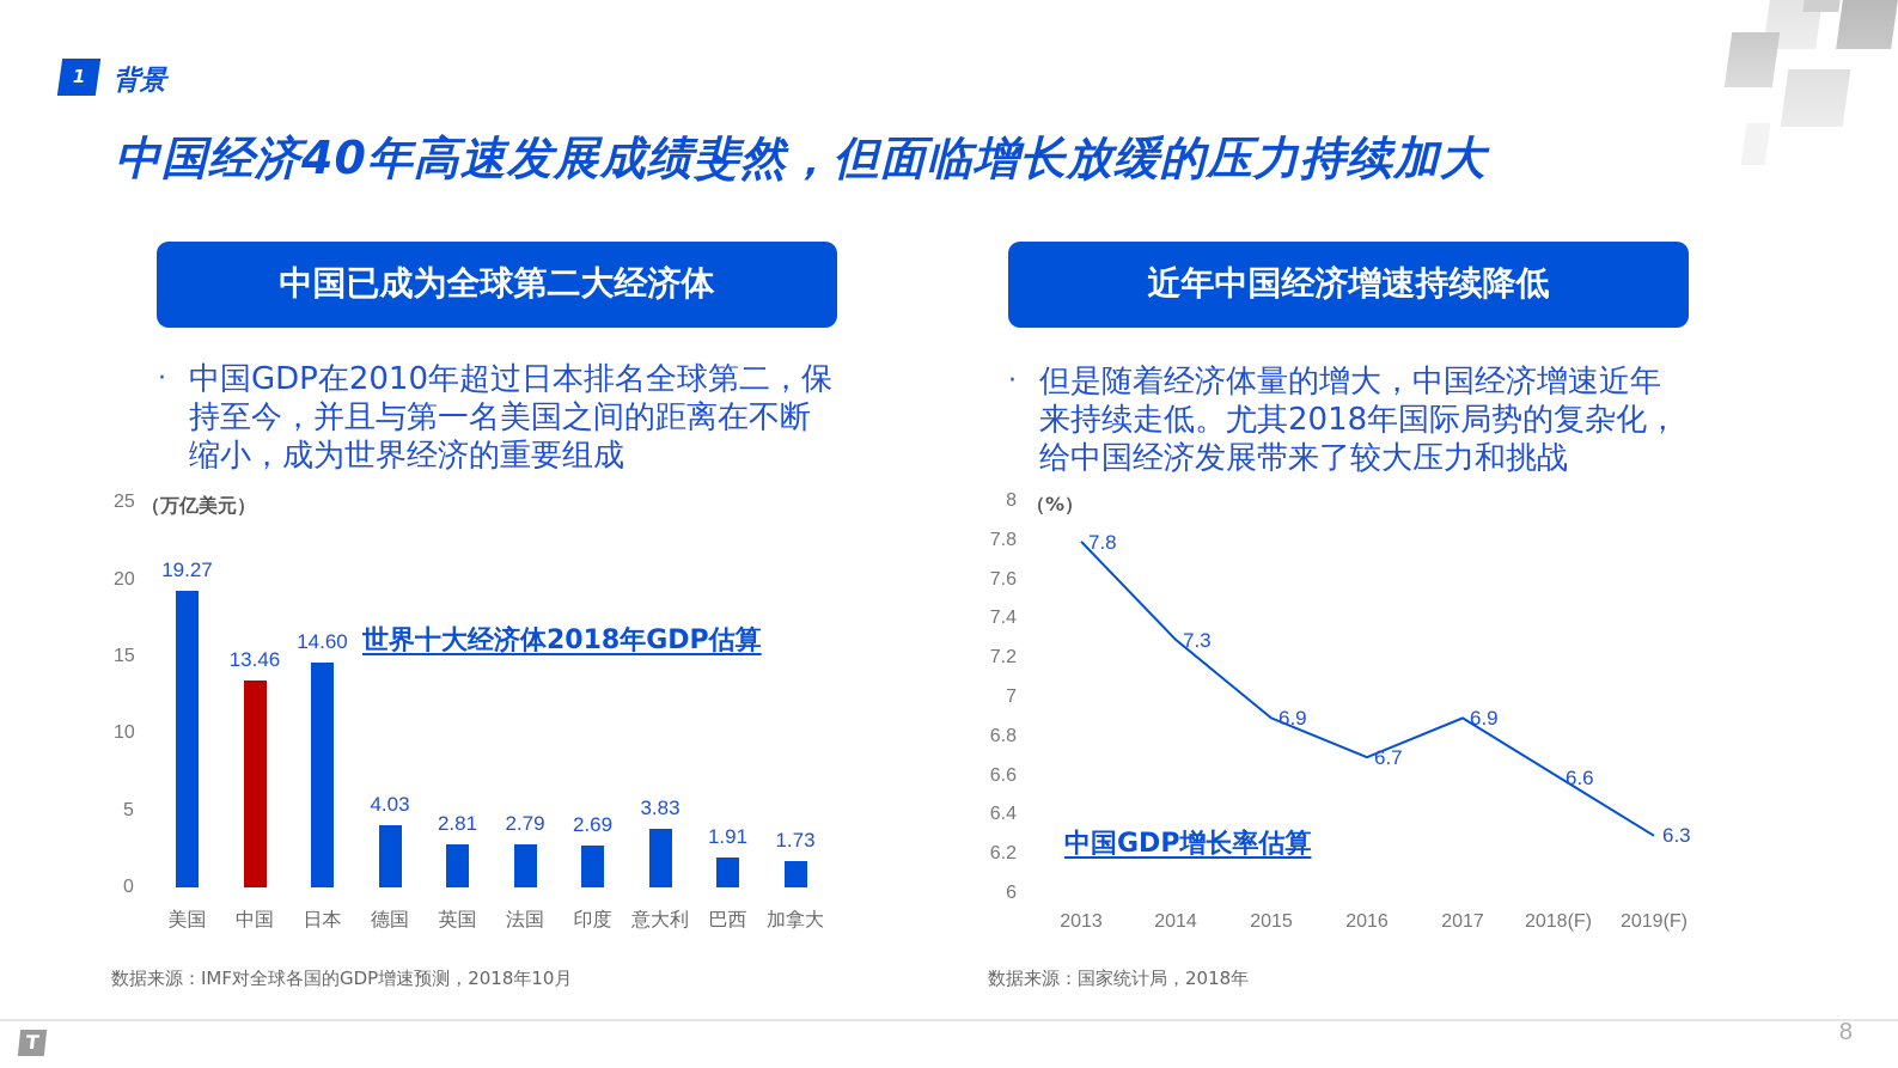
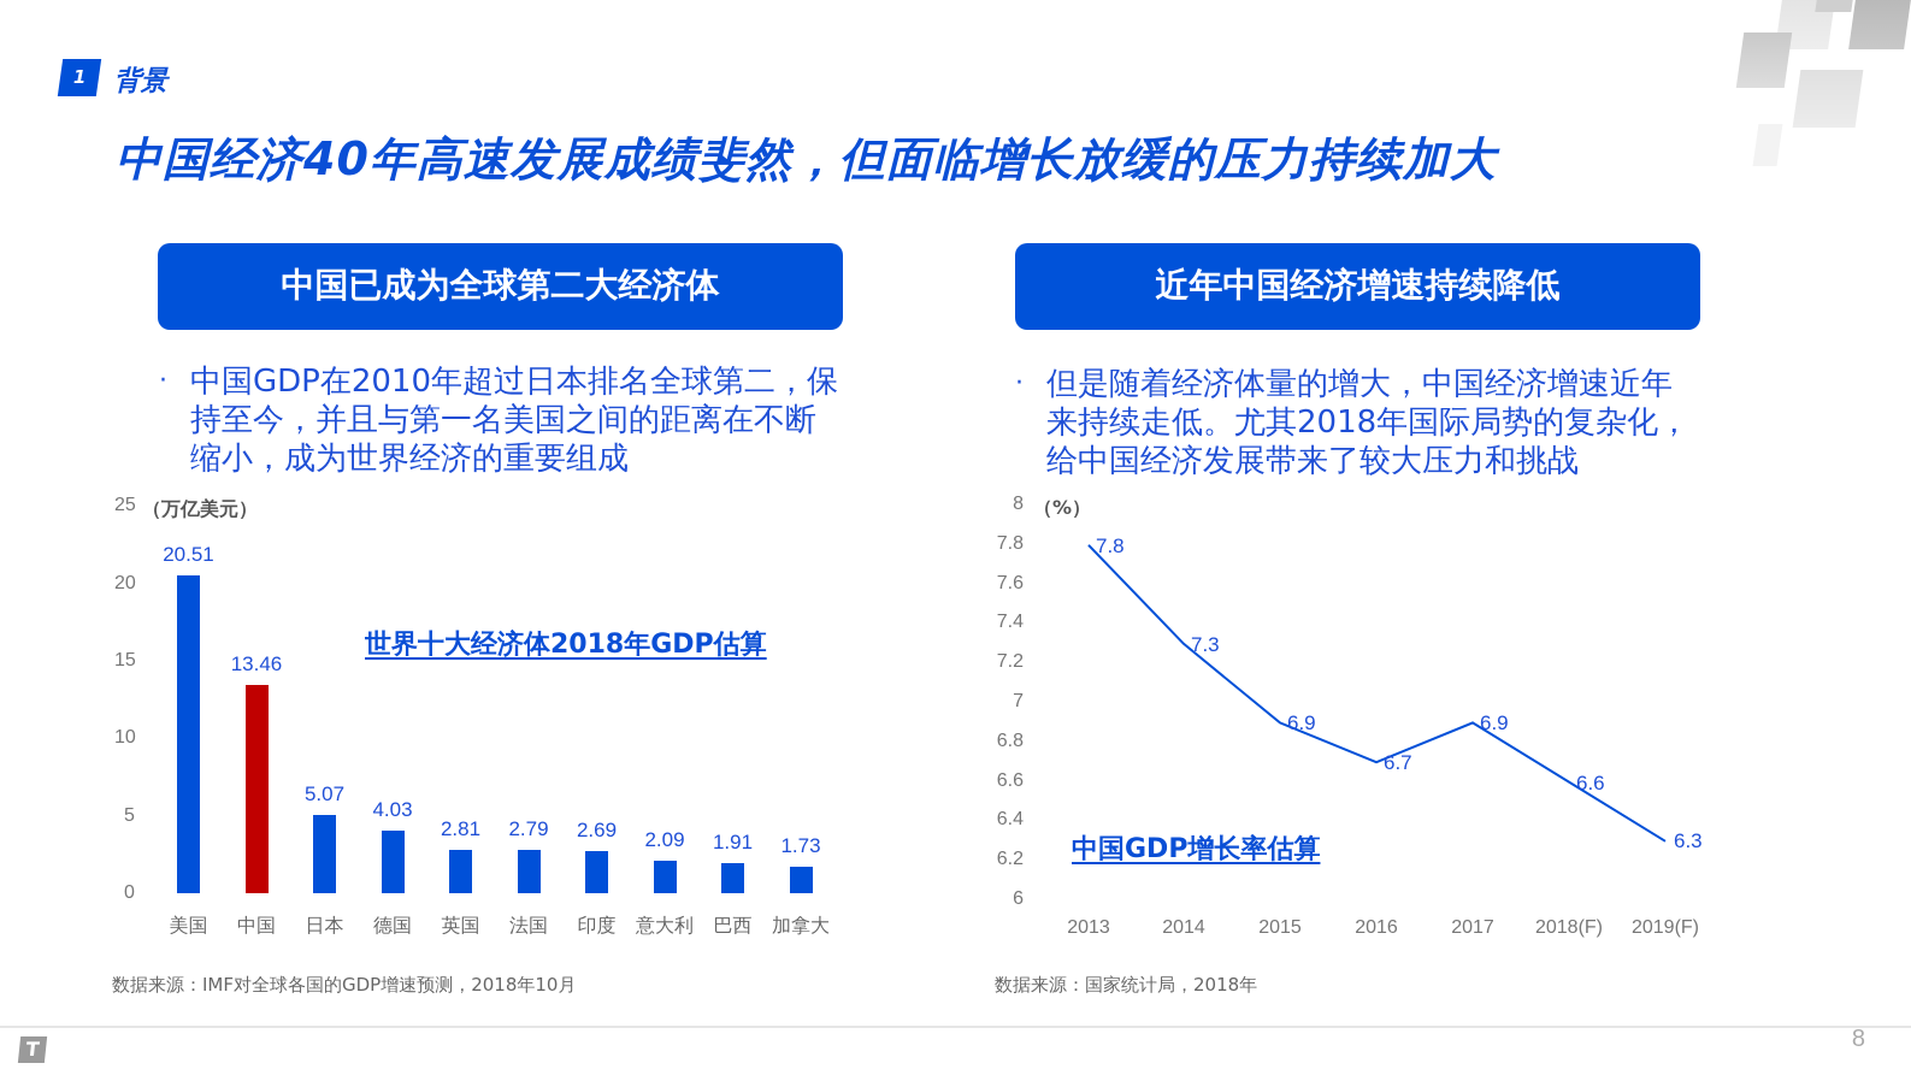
世界十大经济体2018年GDP估算/美国: 19.27 -> 20.51
世界十大经济体2018年GDP估算/日本: 14.60 -> 5.07
世界十大经济体2018年GDP估算/意大利: 3.83 -> 2.09
